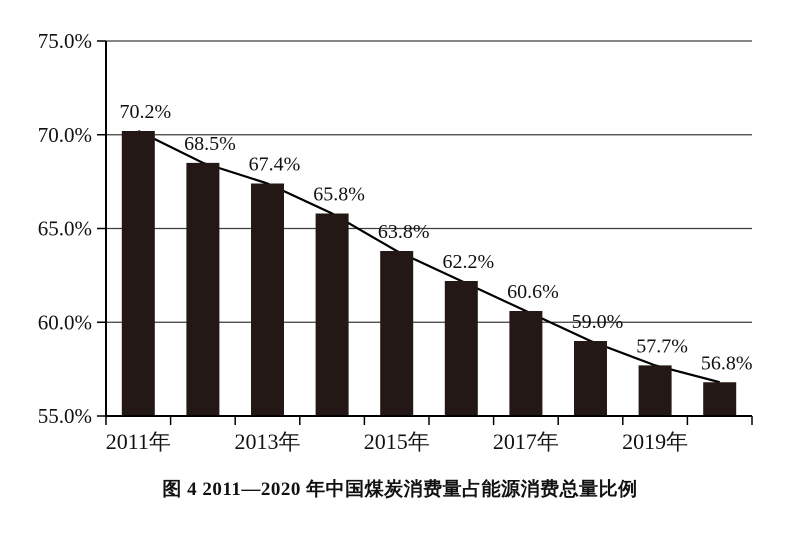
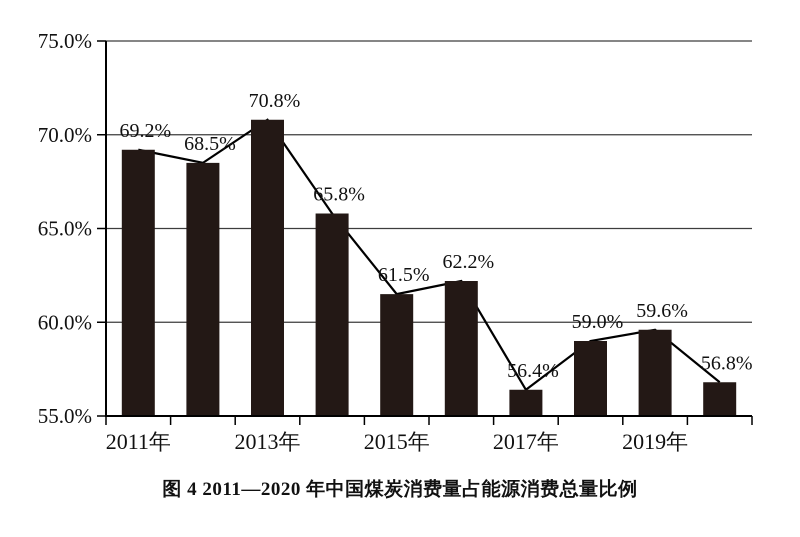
2011年: 70.2% -> 69.2%
2013年: 67.4% -> 70.8%
2015年: 63.8% -> 61.5%
2017年: 60.6% -> 56.4%
2019年: 57.7% -> 59.6%
